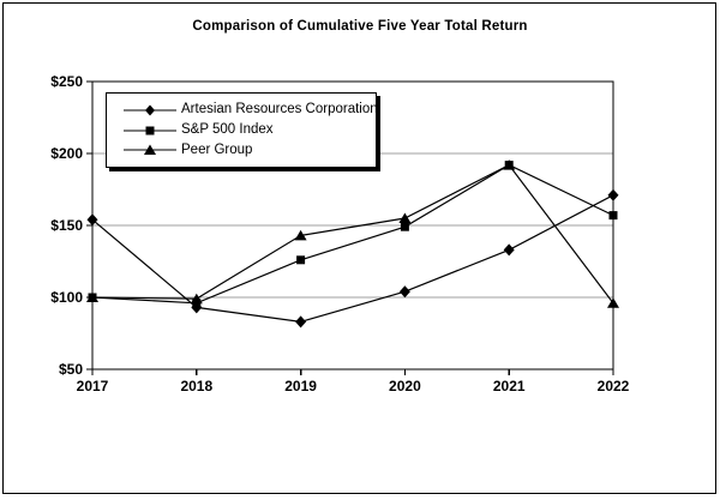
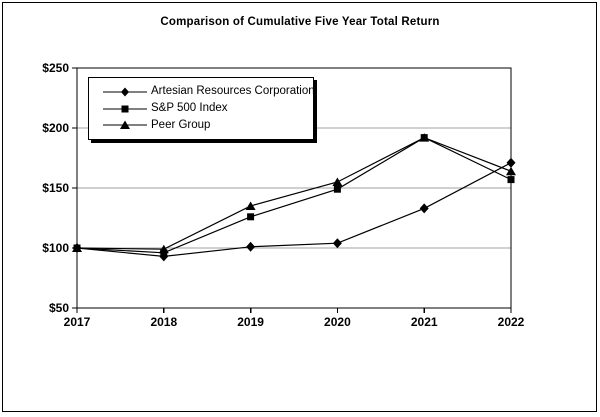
Artesian Resources Corporation/2017: $154 -> $100
Artesian Resources Corporation/2019: $83 -> $101
Peer Group/2019: $143 -> $135
Peer Group/2022: $96 -> $164
